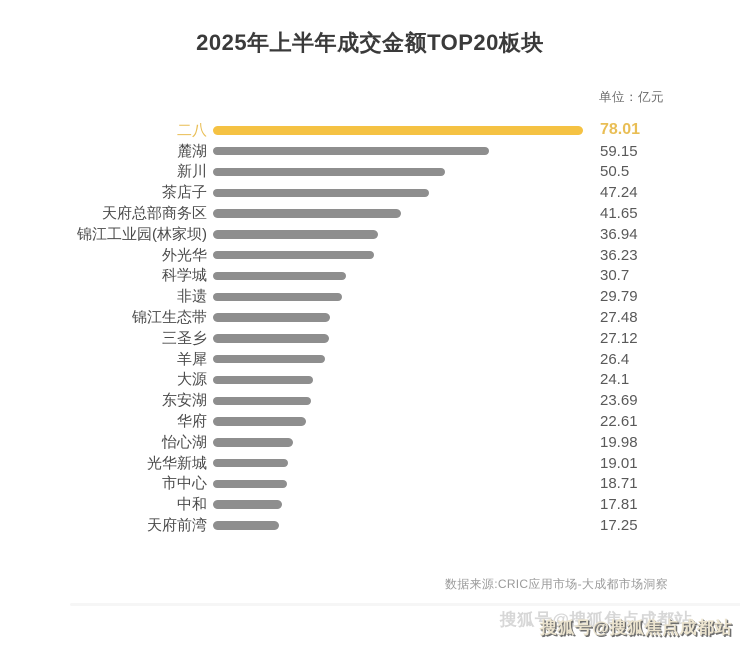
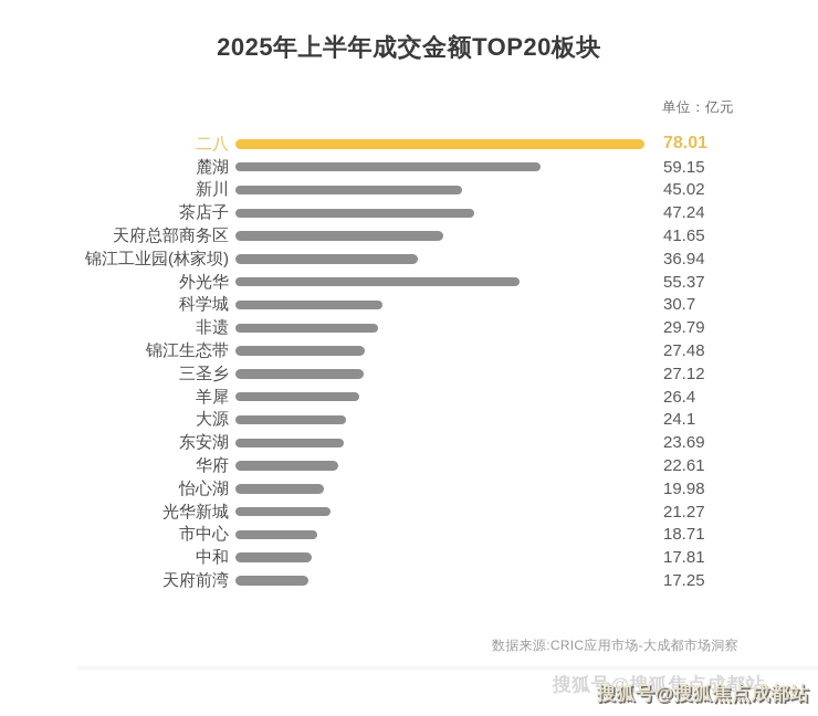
新川: 50.5 -> 45.02
外光华: 36.23 -> 55.37
光华新城: 19.01 -> 21.27
